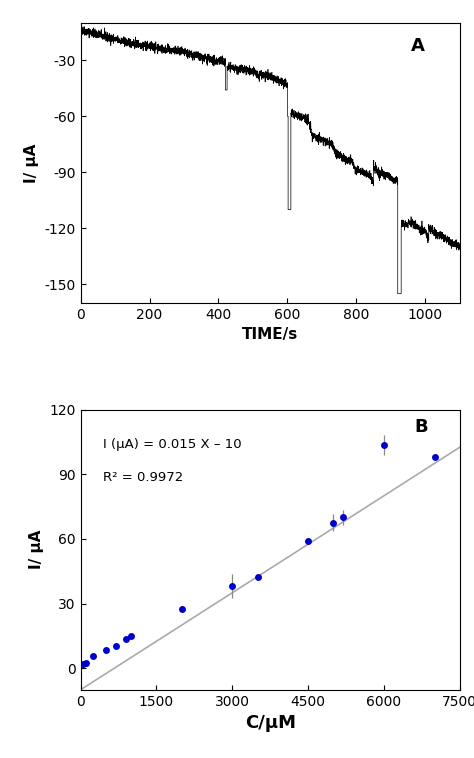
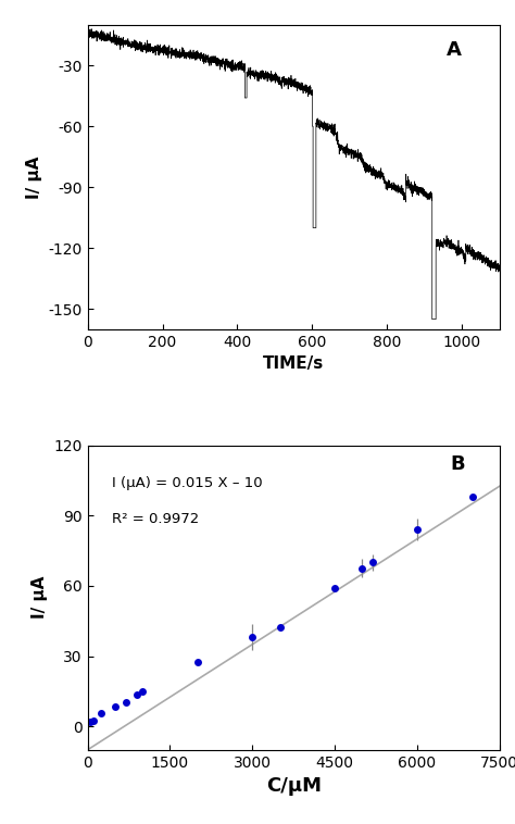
6000: 103.5 -> 84.0
